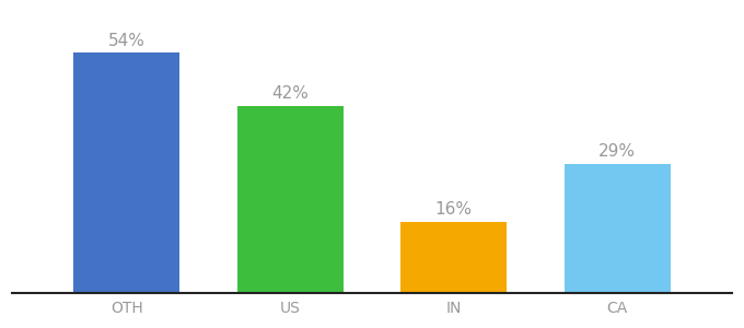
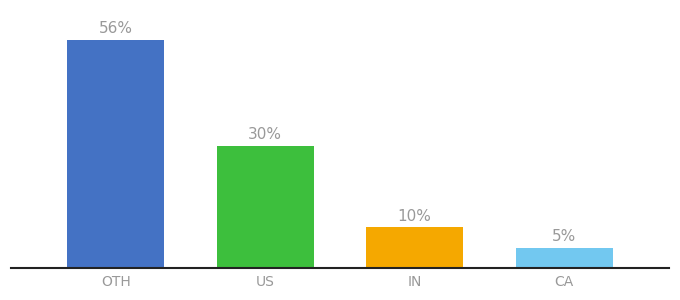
OTH: 54% -> 56%
US: 42% -> 30%
IN: 16% -> 10%
CA: 29% -> 5%
